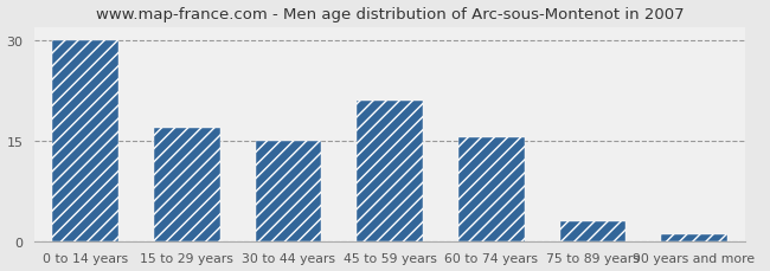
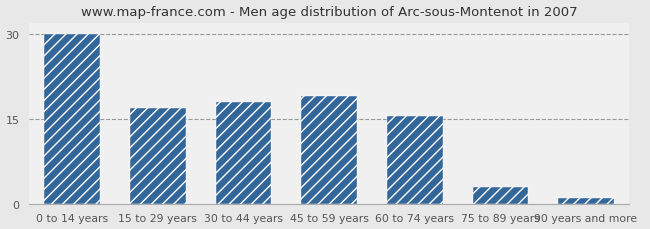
30 to 44 years: 15.0 -> 18.0
45 to 59 years: 21.0 -> 19.0
